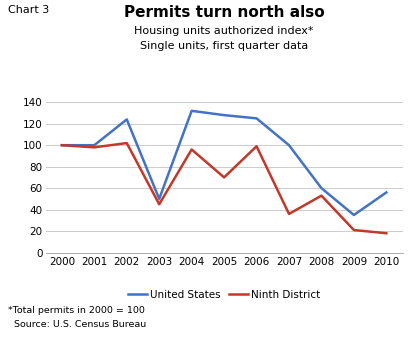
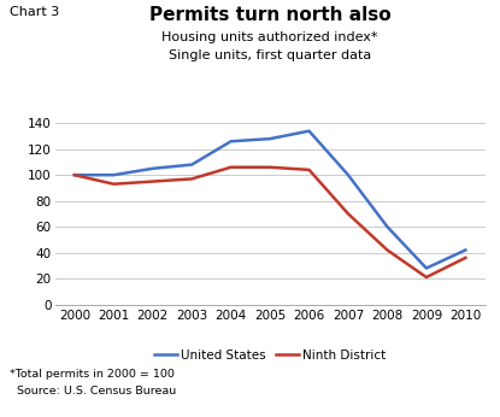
Ninth District/2001: 98 -> 93
United States/2002: 124 -> 105
Ninth District/2002: 102 -> 95
United States/2003: 50 -> 108
Ninth District/2003: 45 -> 97
United States/2004: 132 -> 126
Ninth District/2004: 96 -> 106
Ninth District/2005: 70 -> 106
United States/2006: 125 -> 134
Ninth District/2006: 99 -> 104
Ninth District/2007: 36 -> 70
Ninth District/2008: 53 -> 42
United States/2009: 35 -> 28
United States/2010: 56 -> 42
Ninth District/2010: 18 -> 36
